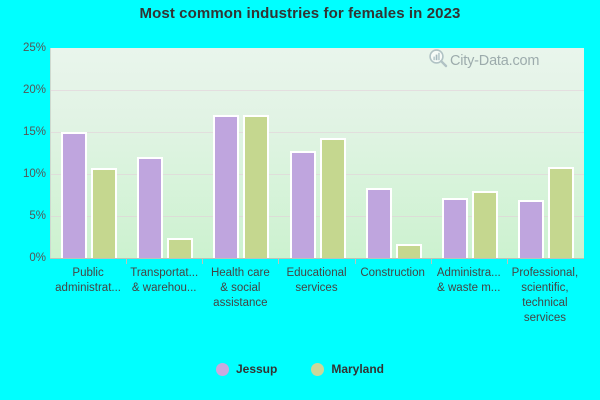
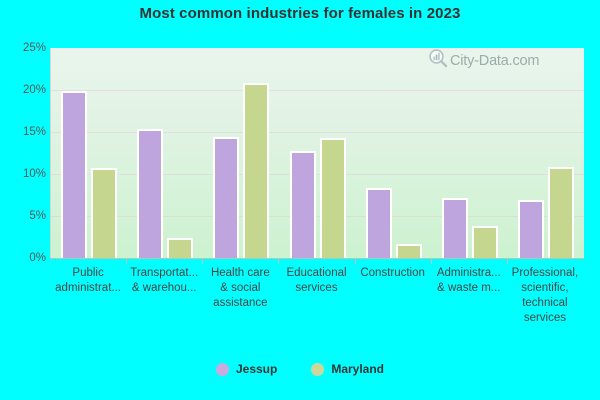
Jessup/Public administrat...: 15% -> 20%
Jessup/Transportat... & warehou...: 12% -> 15%
Jessup/Health care & social assistance: 17% -> 14%
Maryland/Health care & social assistance: 17% -> 21%
Maryland/Administra... & waste m...: 8% -> 4%
